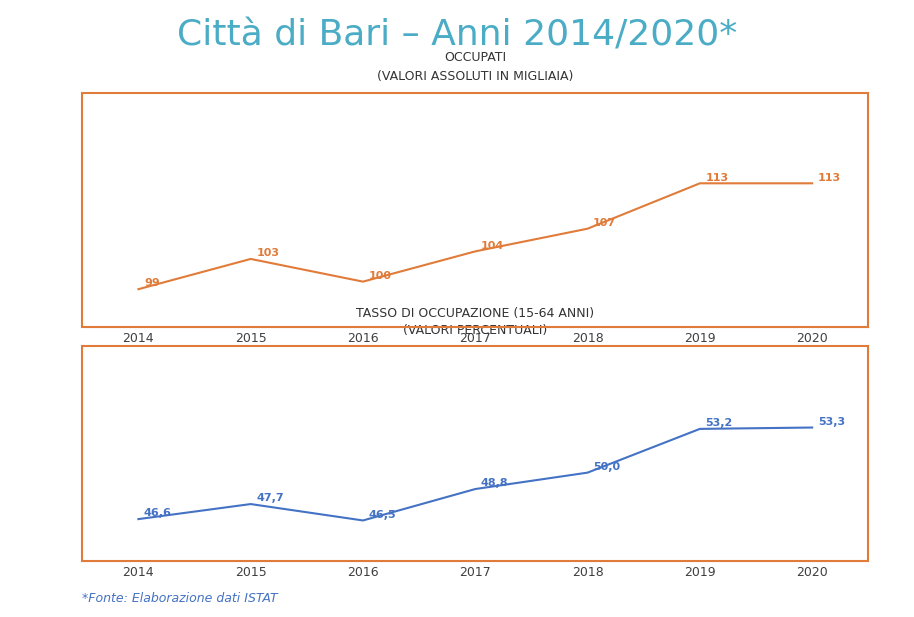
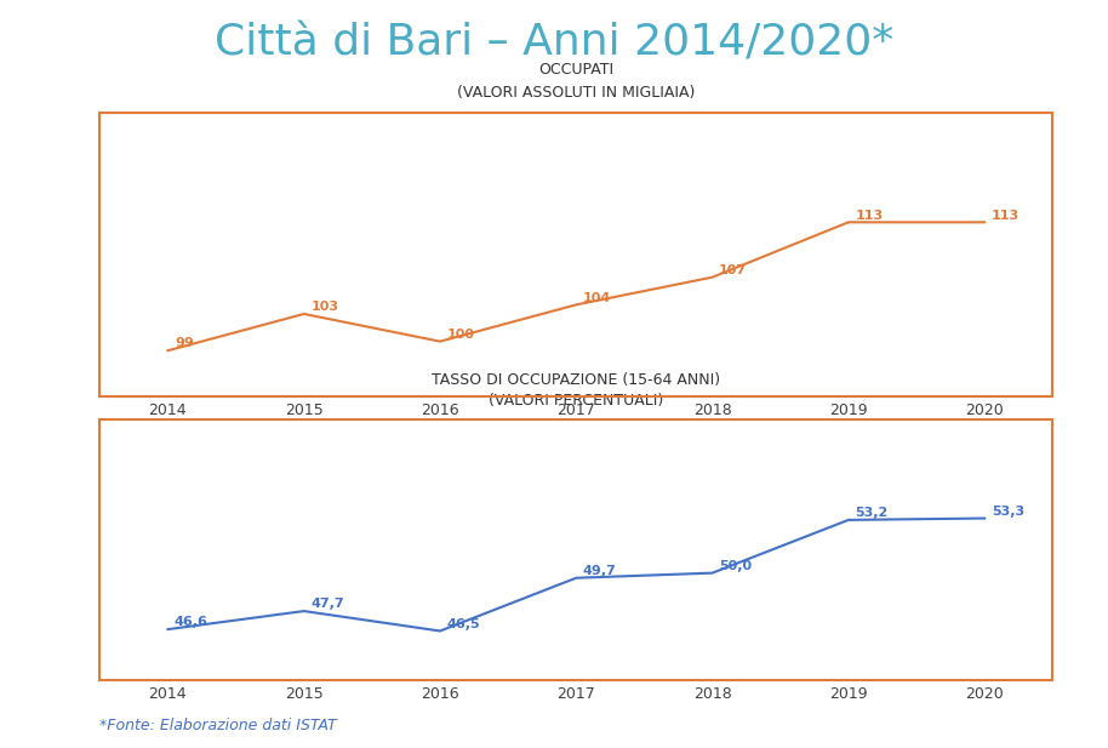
2017: 48,8 -> 49,7
